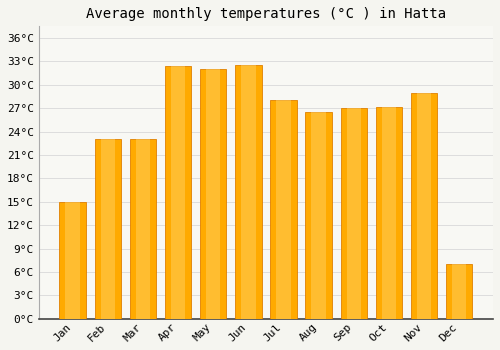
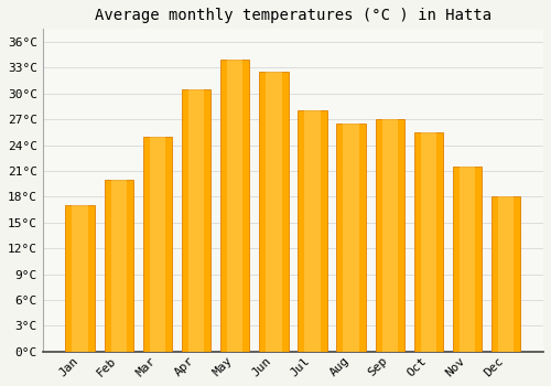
Jan: 15.0°C -> 17.0°C
Feb: 23.0°C -> 20.0°C
Mar: 23.0°C -> 25.0°C
Apr: 32.4°C -> 30.5°C
May: 32.0°C -> 34.0°C
Oct: 27.2°C -> 25.5°C
Nov: 29.0°C -> 21.5°C
Dec: 7.0°C -> 18.0°C
